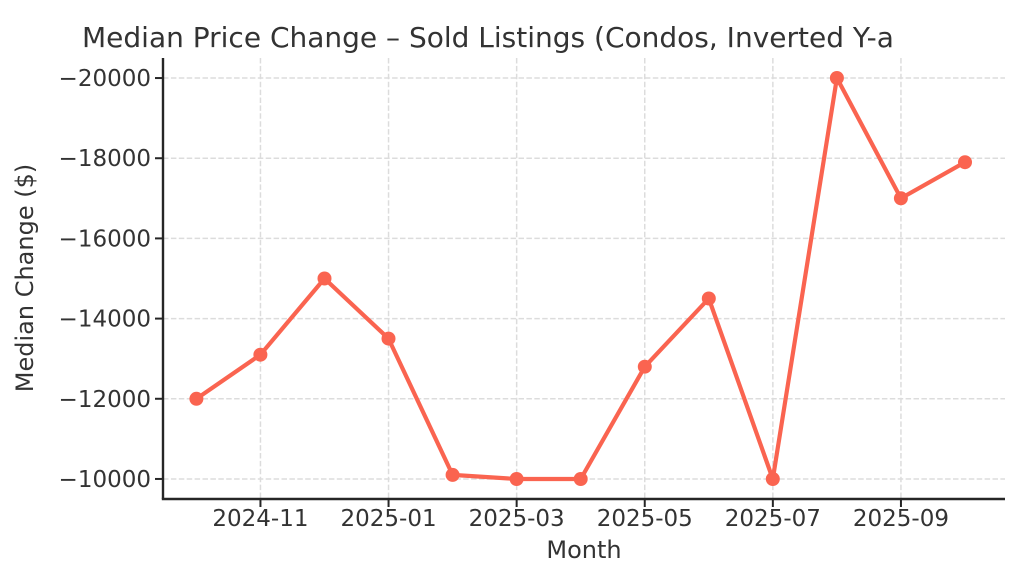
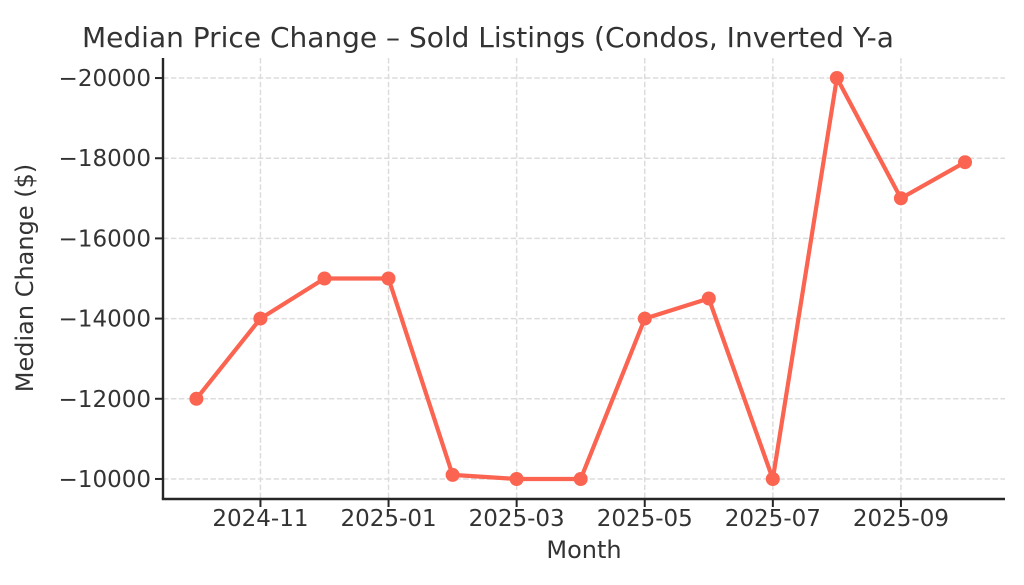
2024-11: -13100 -> -14000
2025-01: -13500 -> -15000
2025-05: -12800 -> -14000
